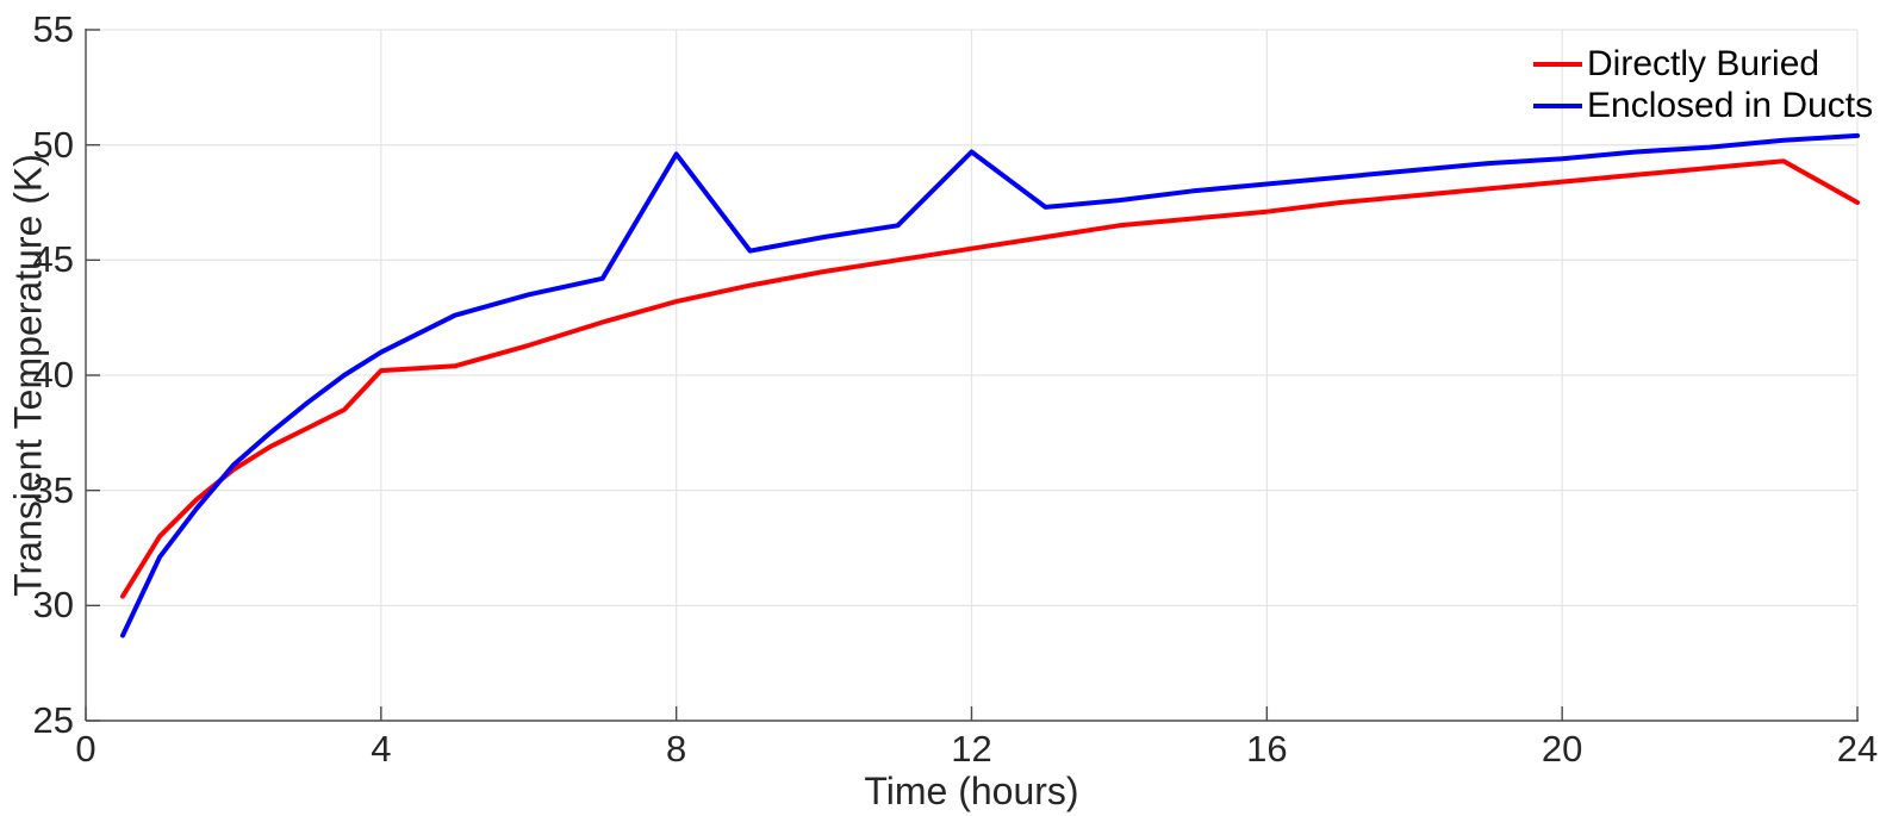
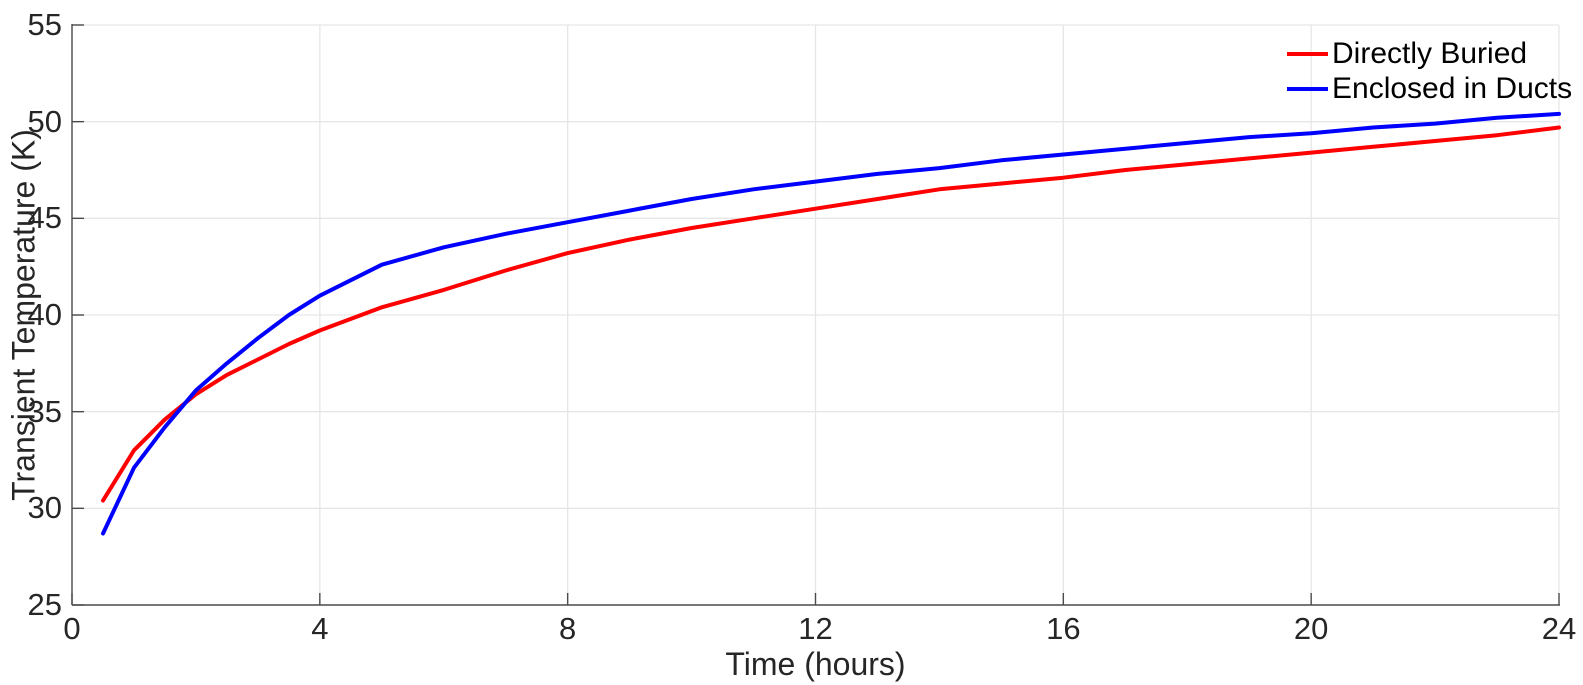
Directly Buried/4: 40.2 -> 39.2
Enclosed in Ducts/8: 49.6 -> 44.8
Enclosed in Ducts/12: 49.7 -> 46.9
Directly Buried/24: 47.5 -> 49.7
